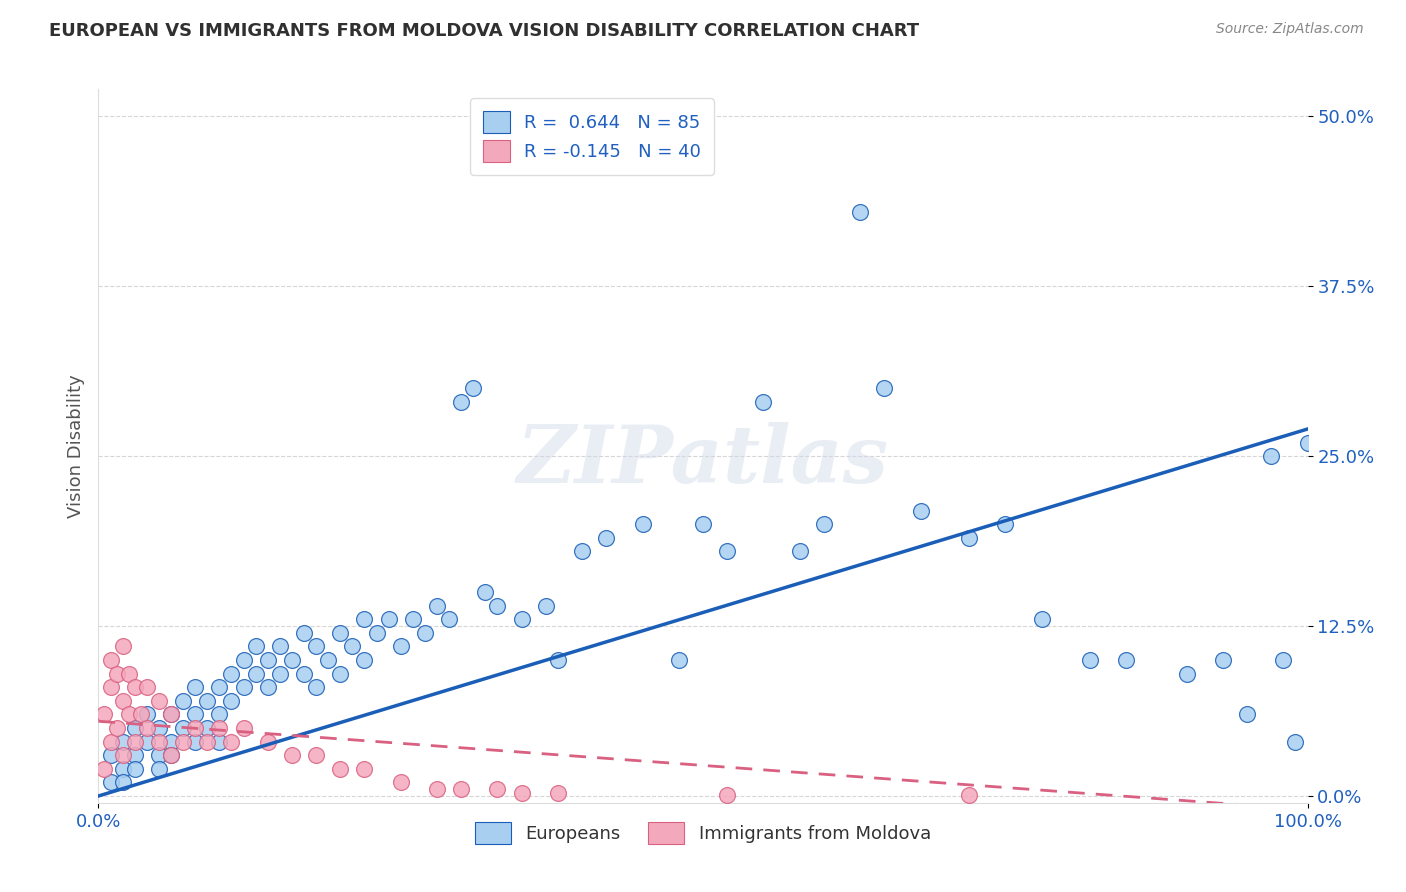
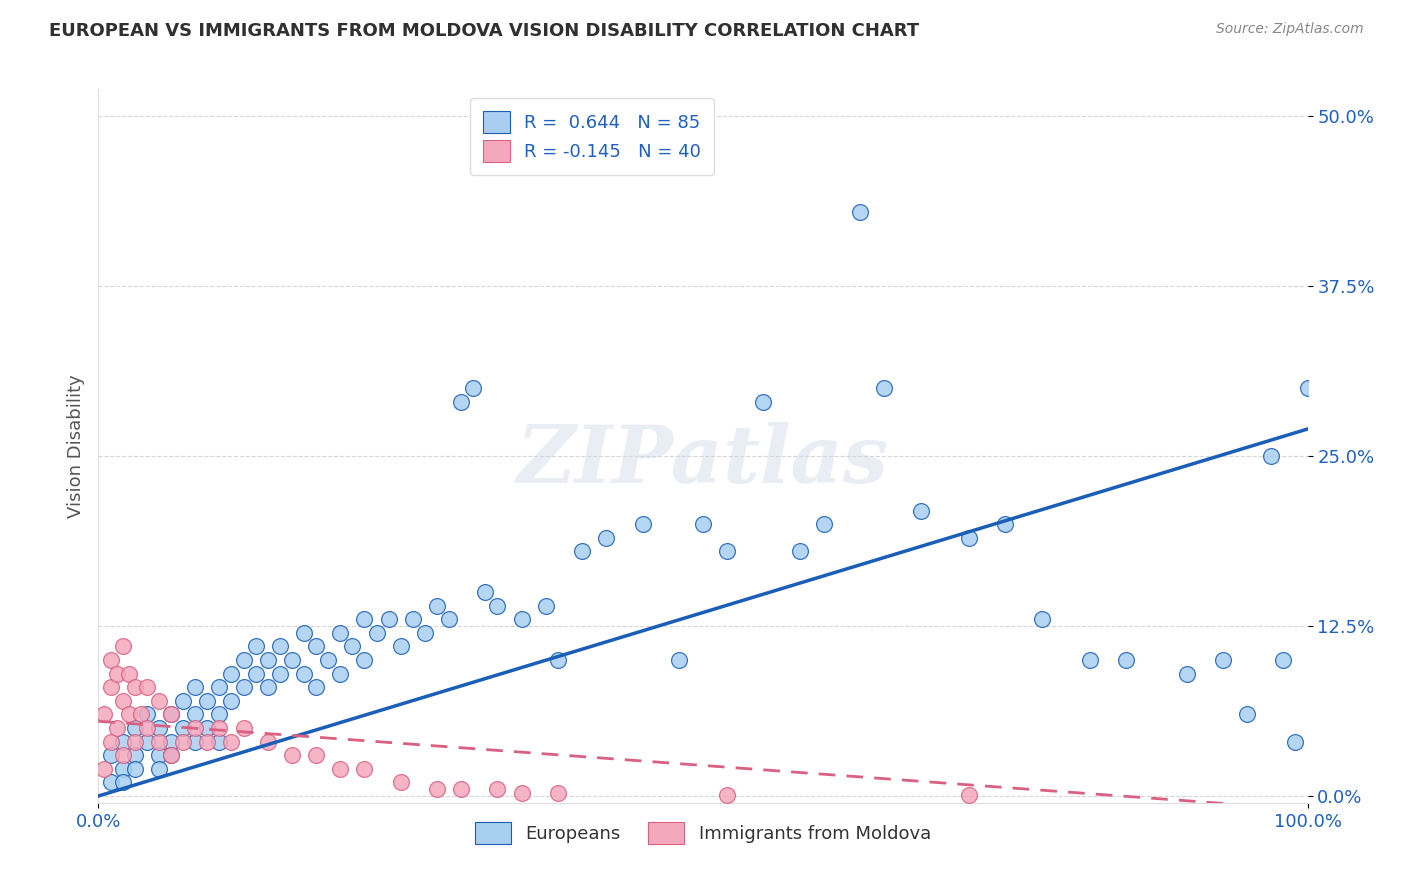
Europeans/100.0%: 26% -> 30%
